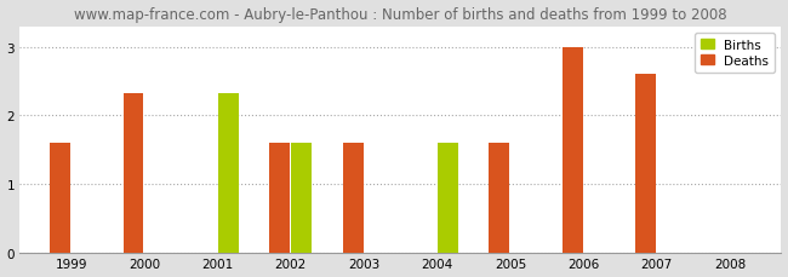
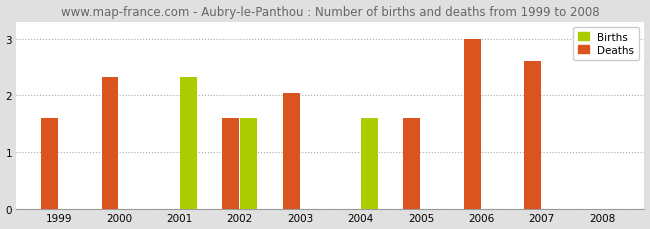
Deaths/2003: 1.60 -> 2.04
